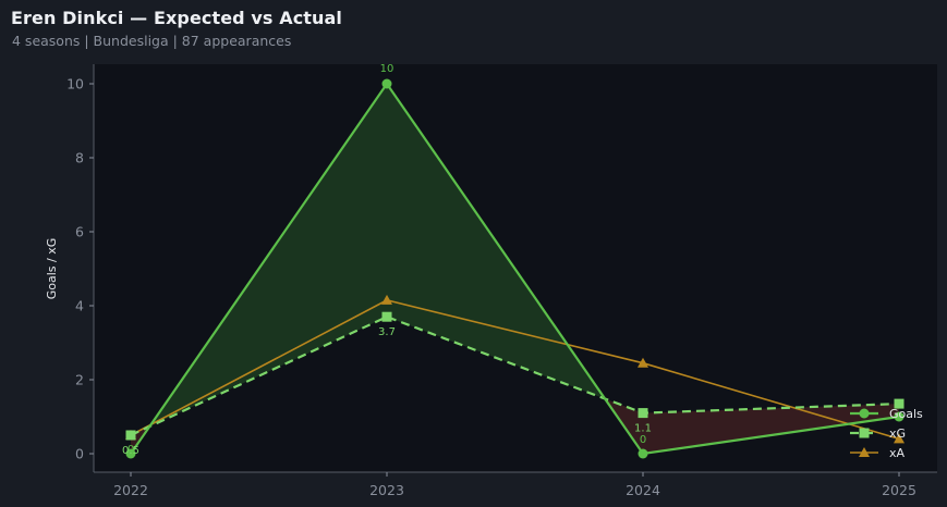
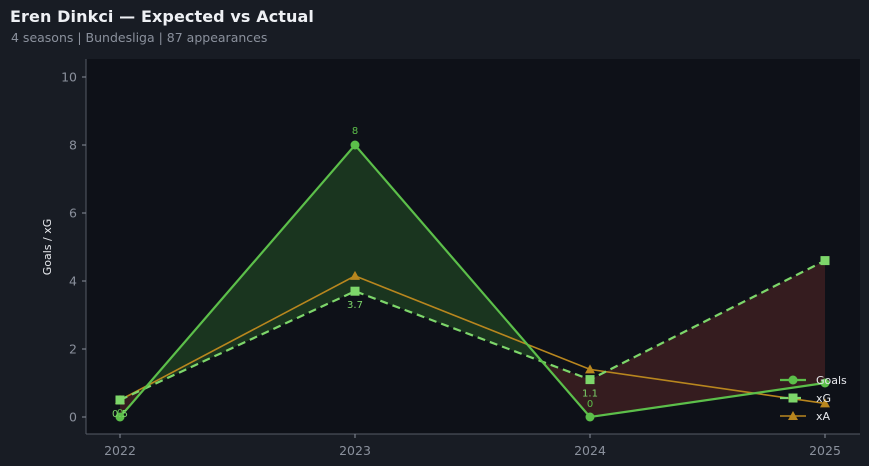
Goals/2023: 10 -> 8
xA/2024: 2.5 -> 1.4
xG/2025: 1.4 -> 4.6
